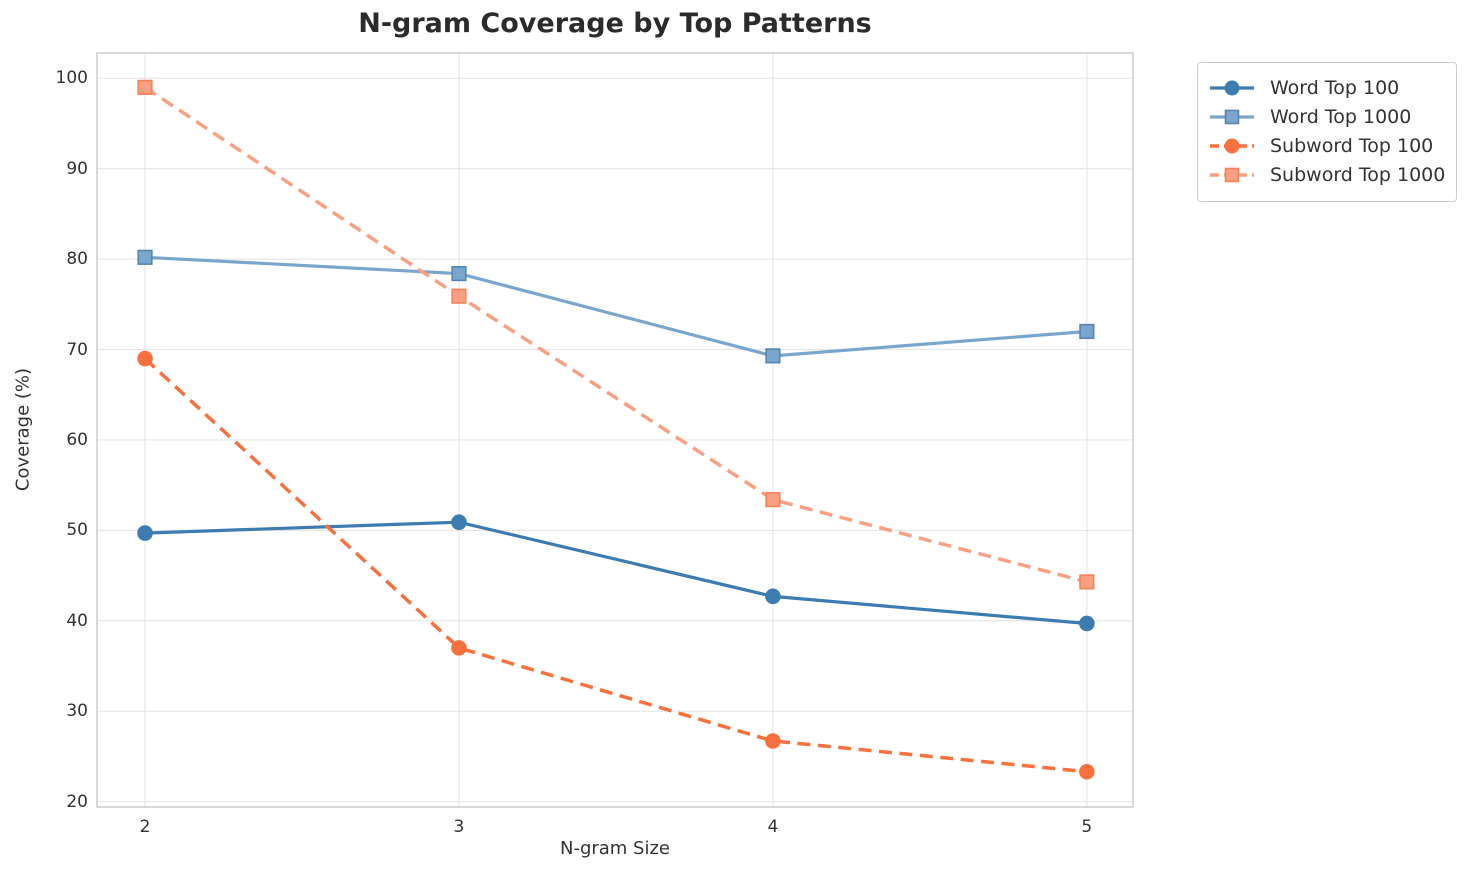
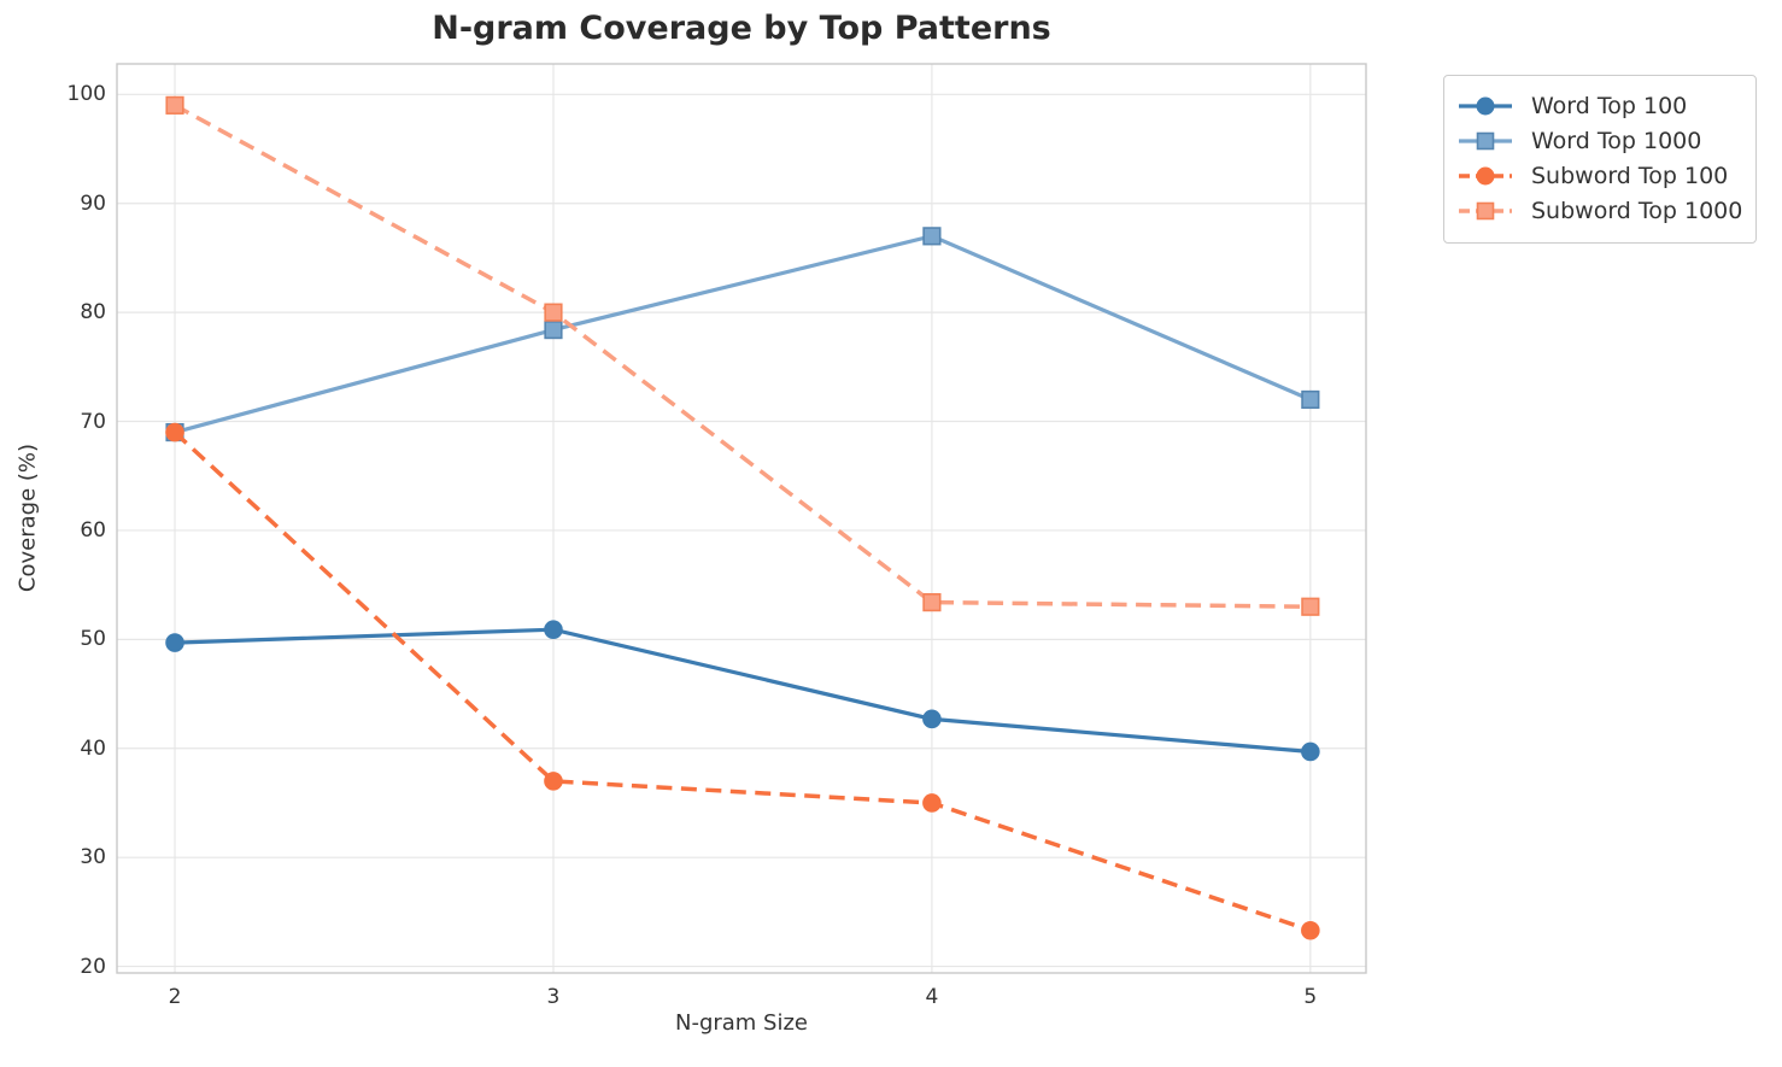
Word Top 1000/2: 80 -> 69
Subword Top 1000/3: 76 -> 80
Word Top 1000/4: 69 -> 87
Subword Top 100/4: 27 -> 35
Subword Top 1000/5: 44 -> 53
